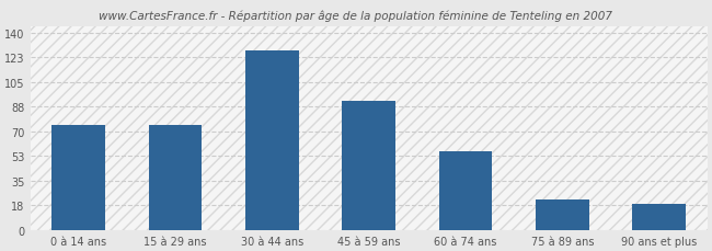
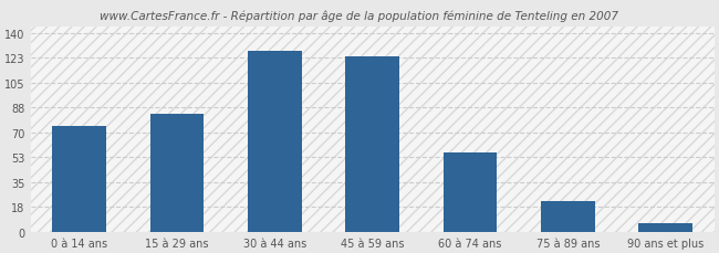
15 à 29 ans: 75 -> 83
45 à 59 ans: 92 -> 124
90 ans et plus: 19 -> 6
